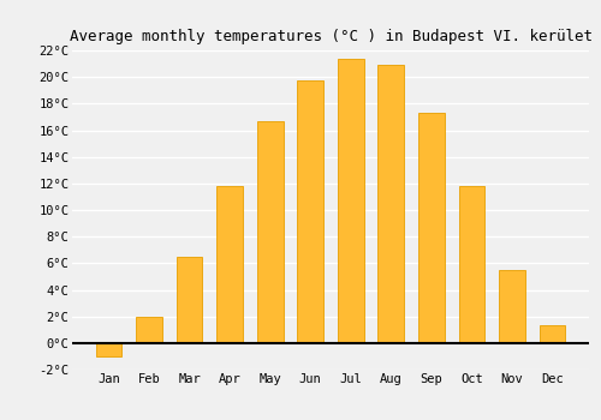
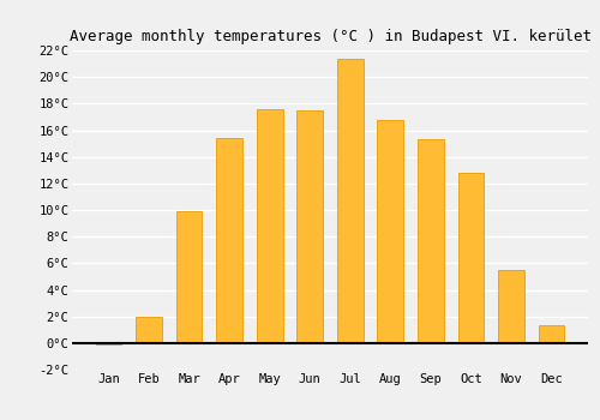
Jan: -1.0°C -> -0.1°C
Mar: 6.5°C -> 9.9°C
Apr: 11.8°C -> 15.4°C
May: 16.7°C -> 17.6°C
Jun: 19.7°C -> 17.5°C
Aug: 20.9°C -> 16.8°C
Sep: 17.3°C -> 15.3°C
Oct: 11.8°C -> 12.8°C
